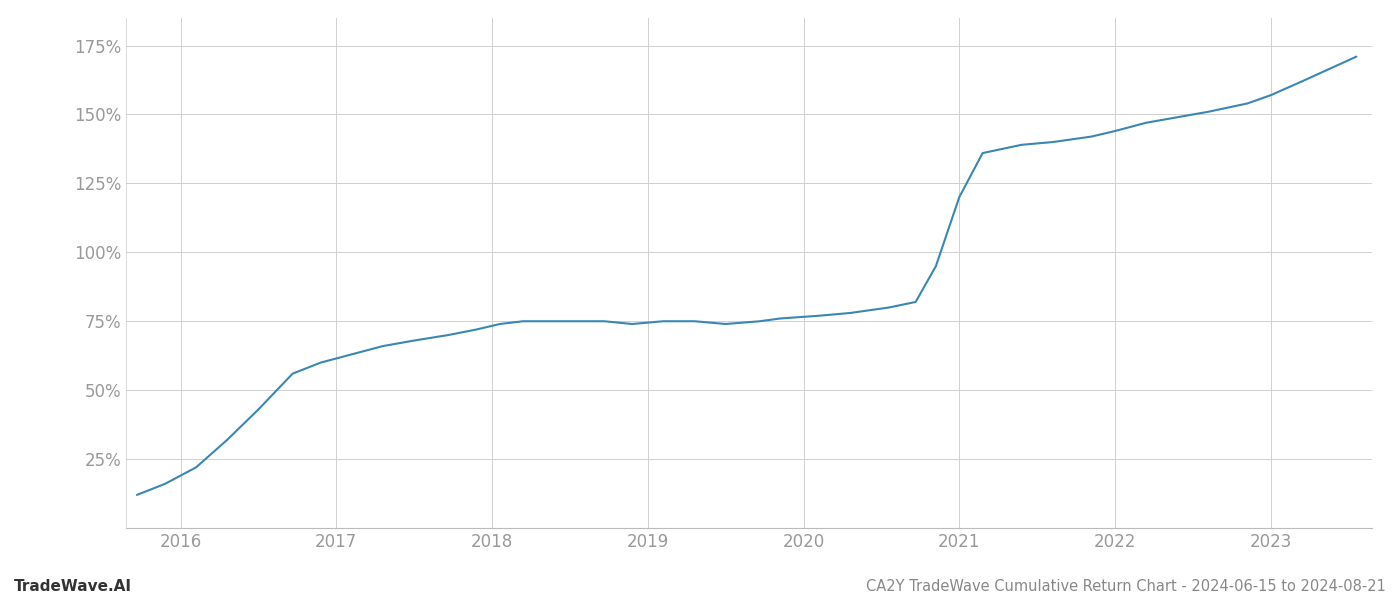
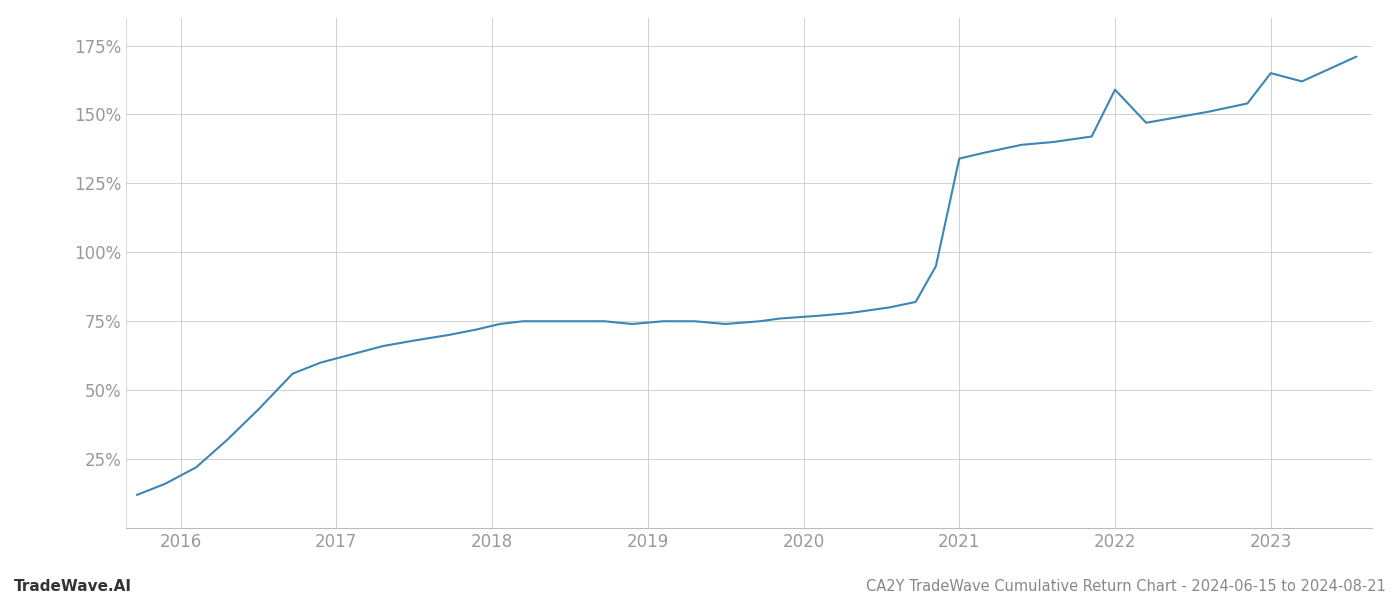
2021: 120% -> 134%
2022: 144% -> 159%
2023: 157% -> 165%
